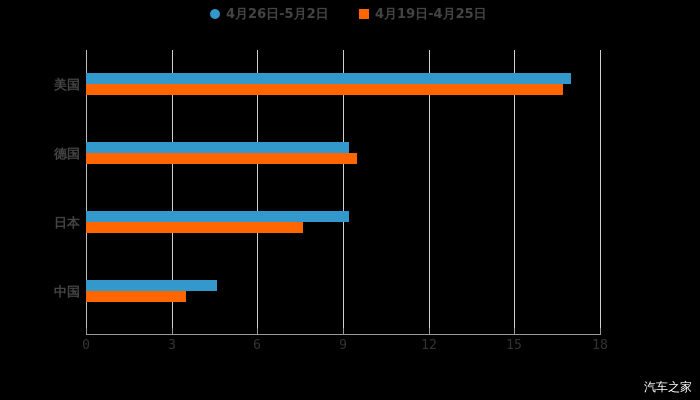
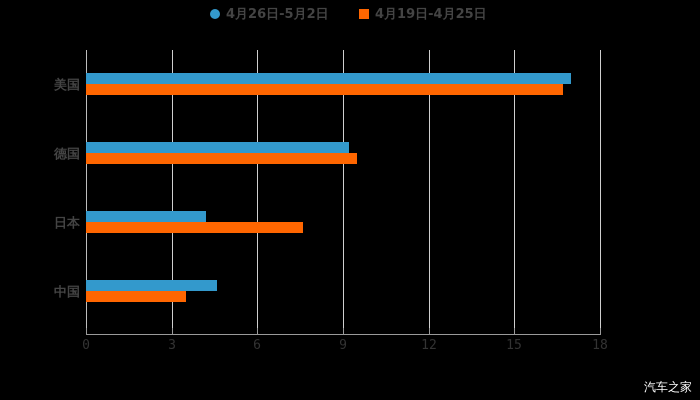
4月26日-5月2日/日本: 9.2 -> 4.2
